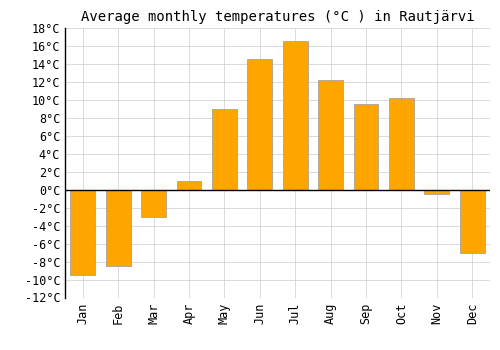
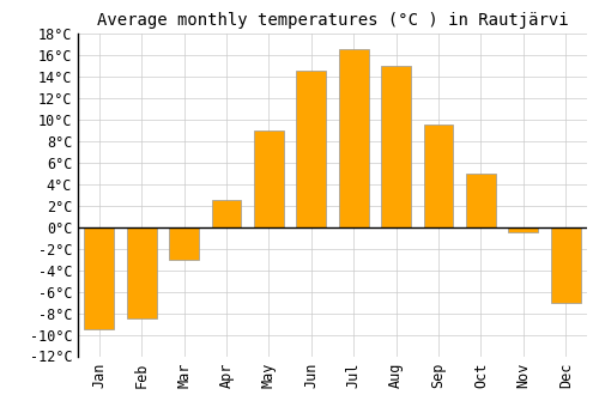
Apr: 1.0°C -> 2.5°C
Aug: 12.2°C -> 15.0°C
Oct: 10.2°C -> 5.0°C
